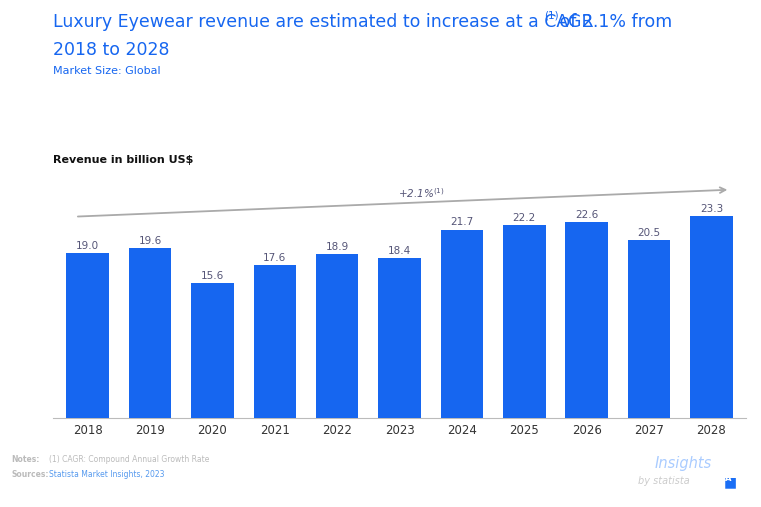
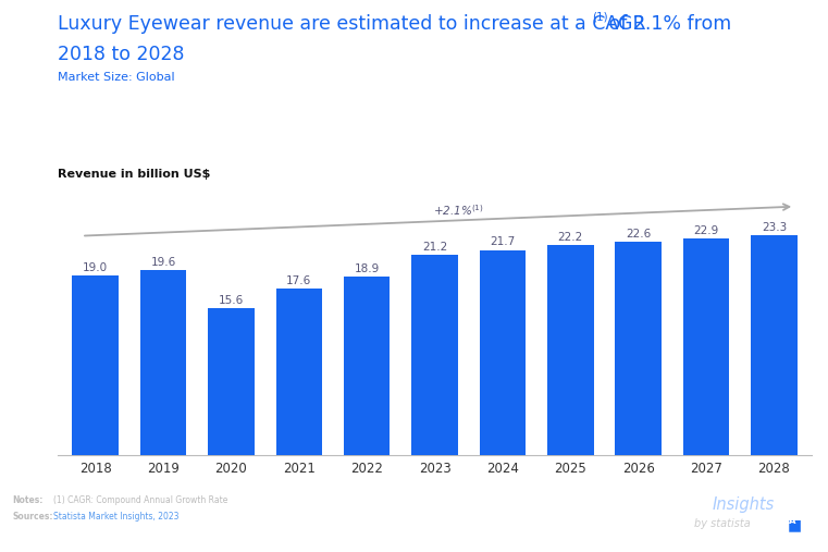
2023: 18.4 -> 21.2
2027: 20.5 -> 22.9
